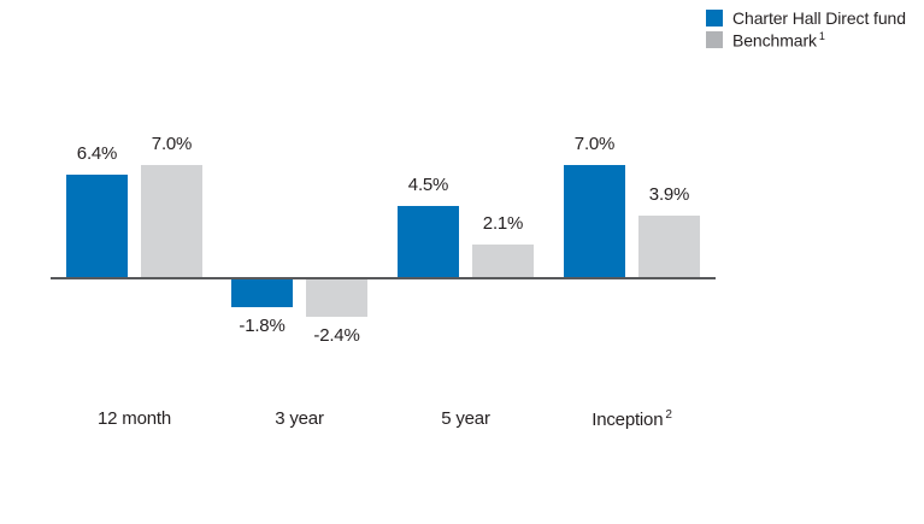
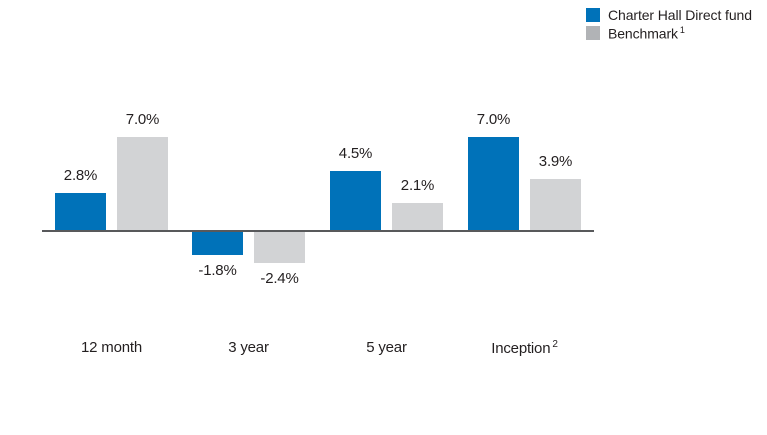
Charter Hall Direct fund/12 month: 6.4% -> 2.8%
